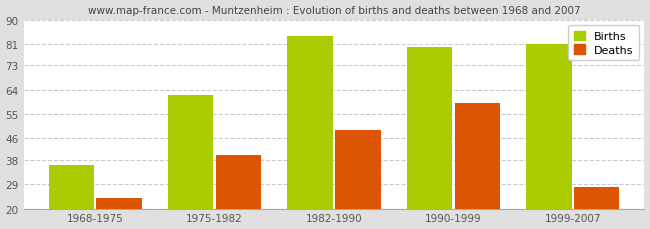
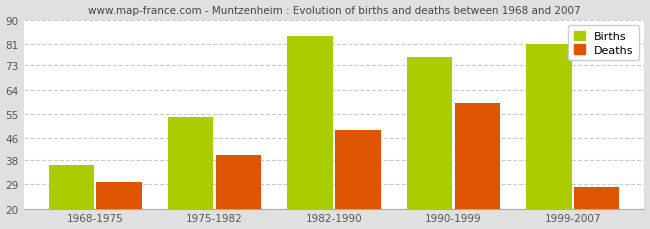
Deaths/1968-1975: 24 -> 30
Births/1975-1982: 62 -> 54
Births/1990-1999: 80 -> 76
